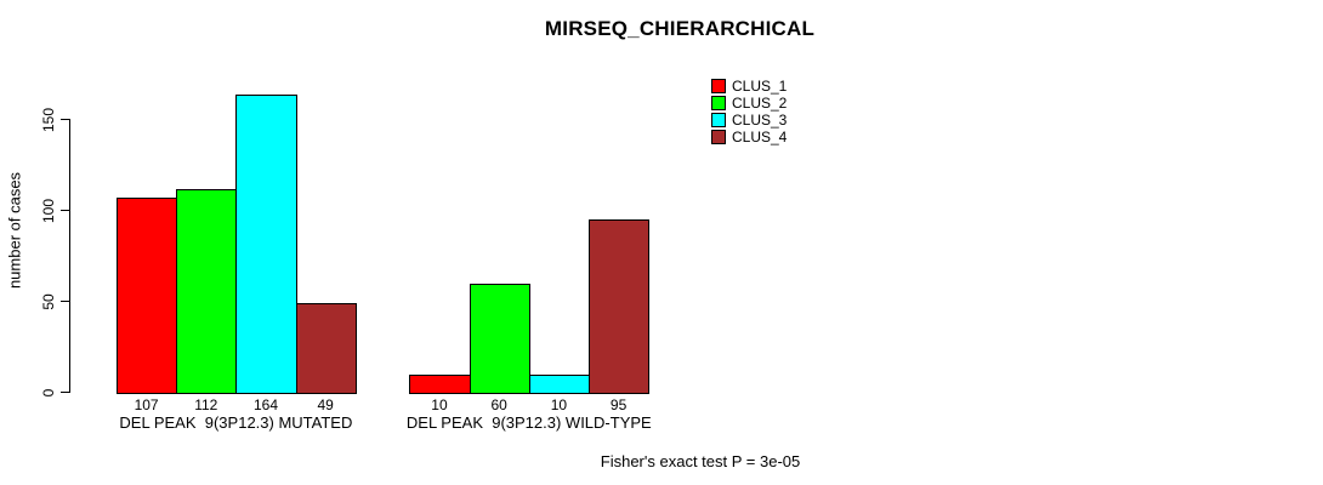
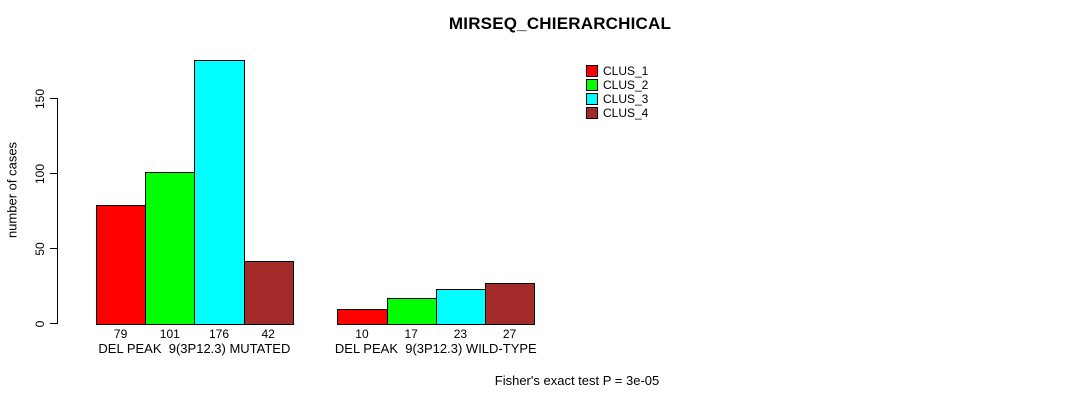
CLUS_1/DEL PEAK 9(3P12.3) MUTATED: 107 -> 79
CLUS_2/DEL PEAK 9(3P12.3) MUTATED: 112 -> 101
CLUS_3/DEL PEAK 9(3P12.3) MUTATED: 164 -> 176
CLUS_4/DEL PEAK 9(3P12.3) MUTATED: 49 -> 42
CLUS_2/DEL PEAK 9(3P12.3) WILD-TYPE: 60 -> 17
CLUS_3/DEL PEAK 9(3P12.3) WILD-TYPE: 10 -> 23
CLUS_4/DEL PEAK 9(3P12.3) WILD-TYPE: 95 -> 27
